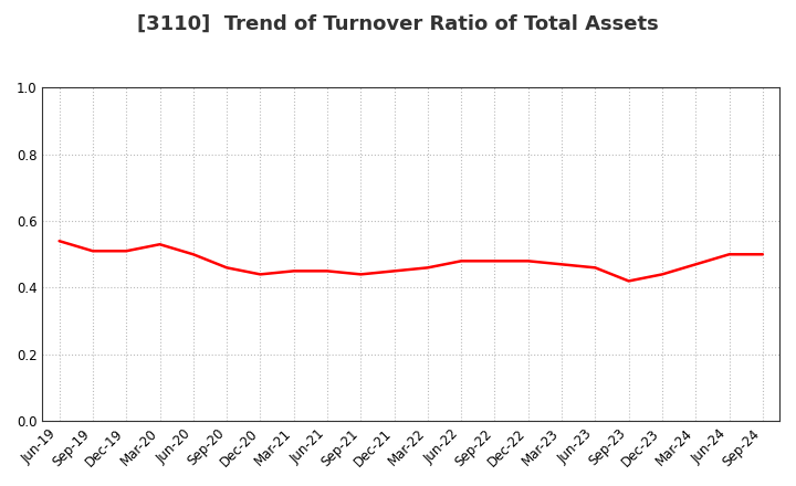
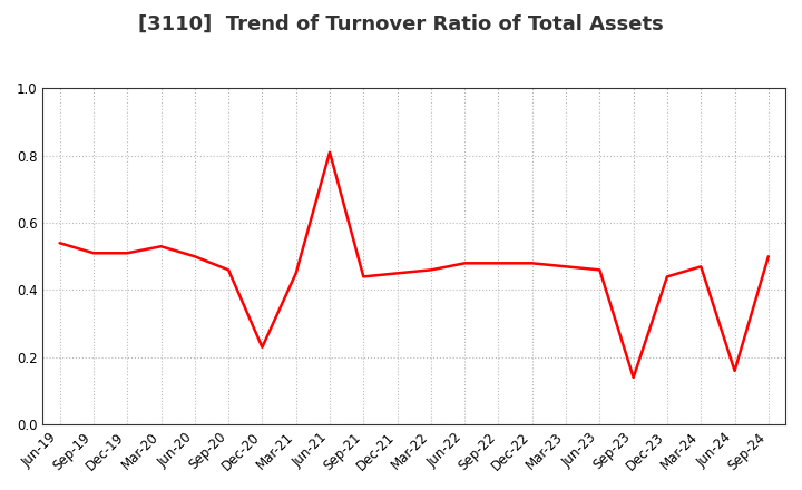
Dec-20: 0.44 -> 0.23
Jun-21: 0.45 -> 0.81
Sep-23: 0.42 -> 0.14
Jun-24: 0.50 -> 0.16
